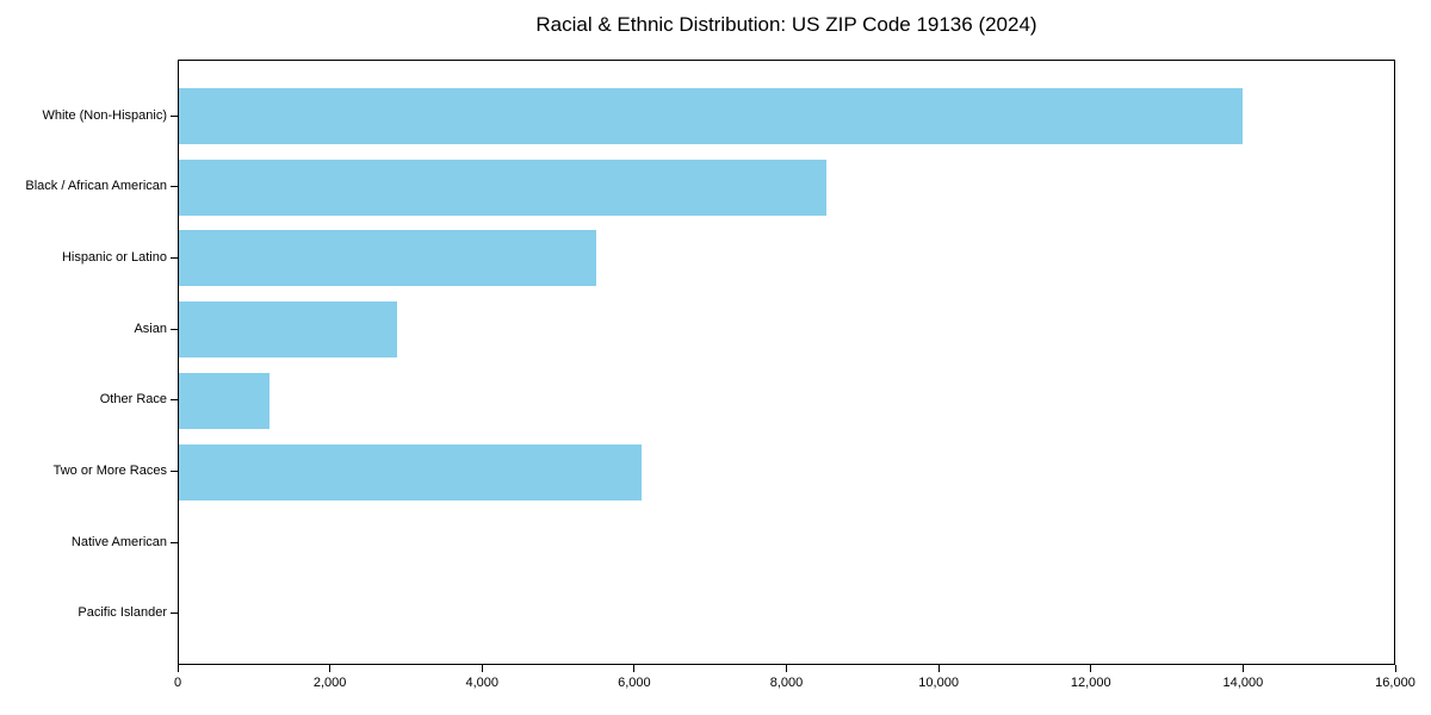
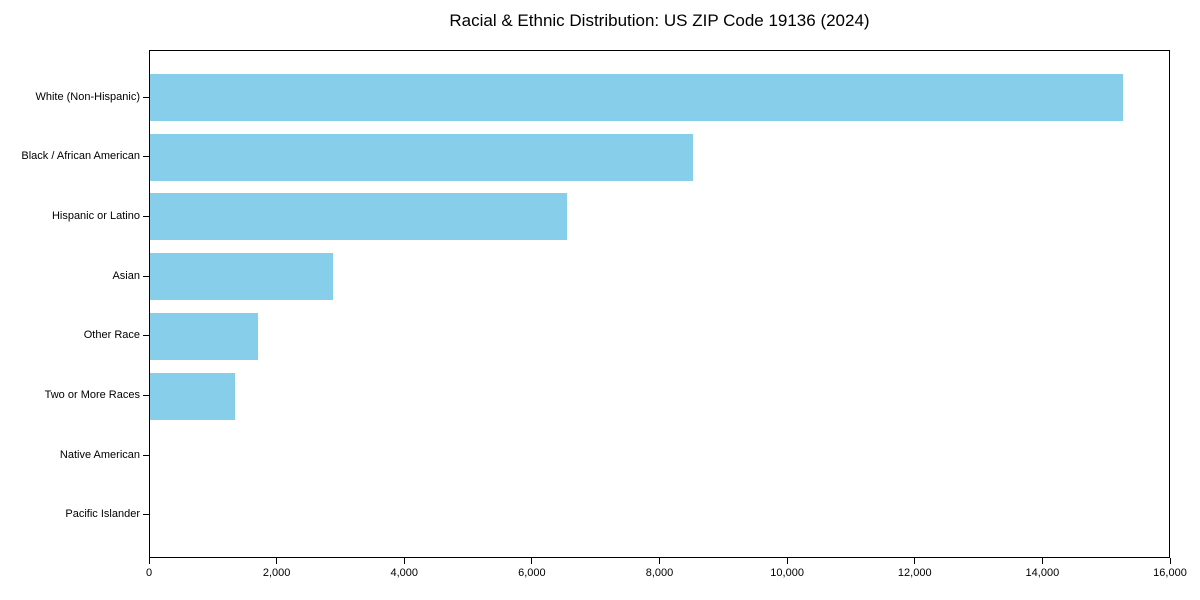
White (Non-Hispanic): 14000 -> 15300
Hispanic or Latino: 5500 -> 6600
Other Race: 1200 -> 1700
Two or More Races: 6100 -> 1300
